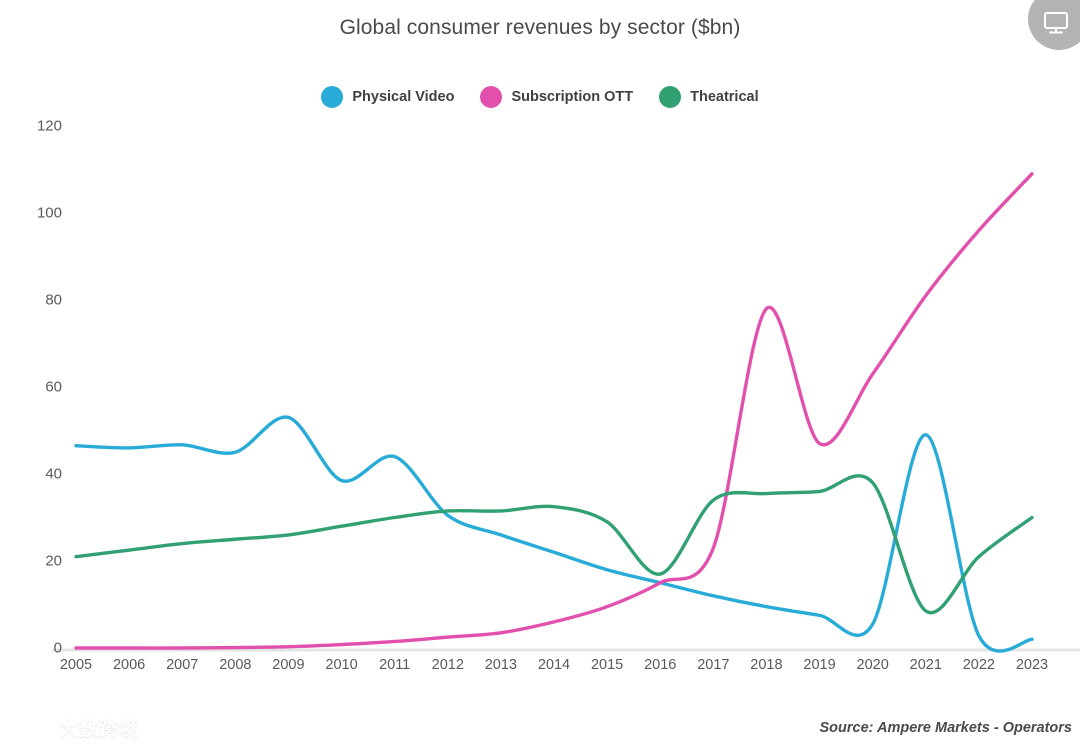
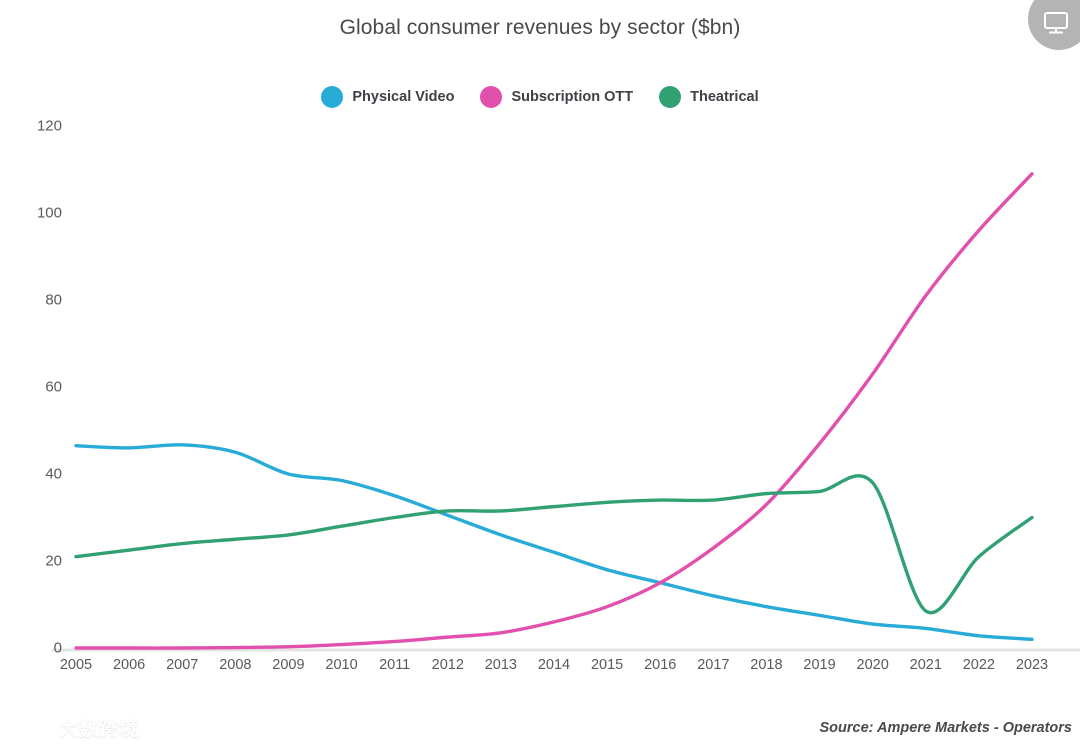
Physical Video/2009: 53 -> 40
Physical Video/2011: 44 -> 35
Theatrical/2015: 29 -> 34
Theatrical/2016: 17 -> 34
Subscription OTT/2018: 78 -> 33
Physical Video/2021: 49 -> 4
